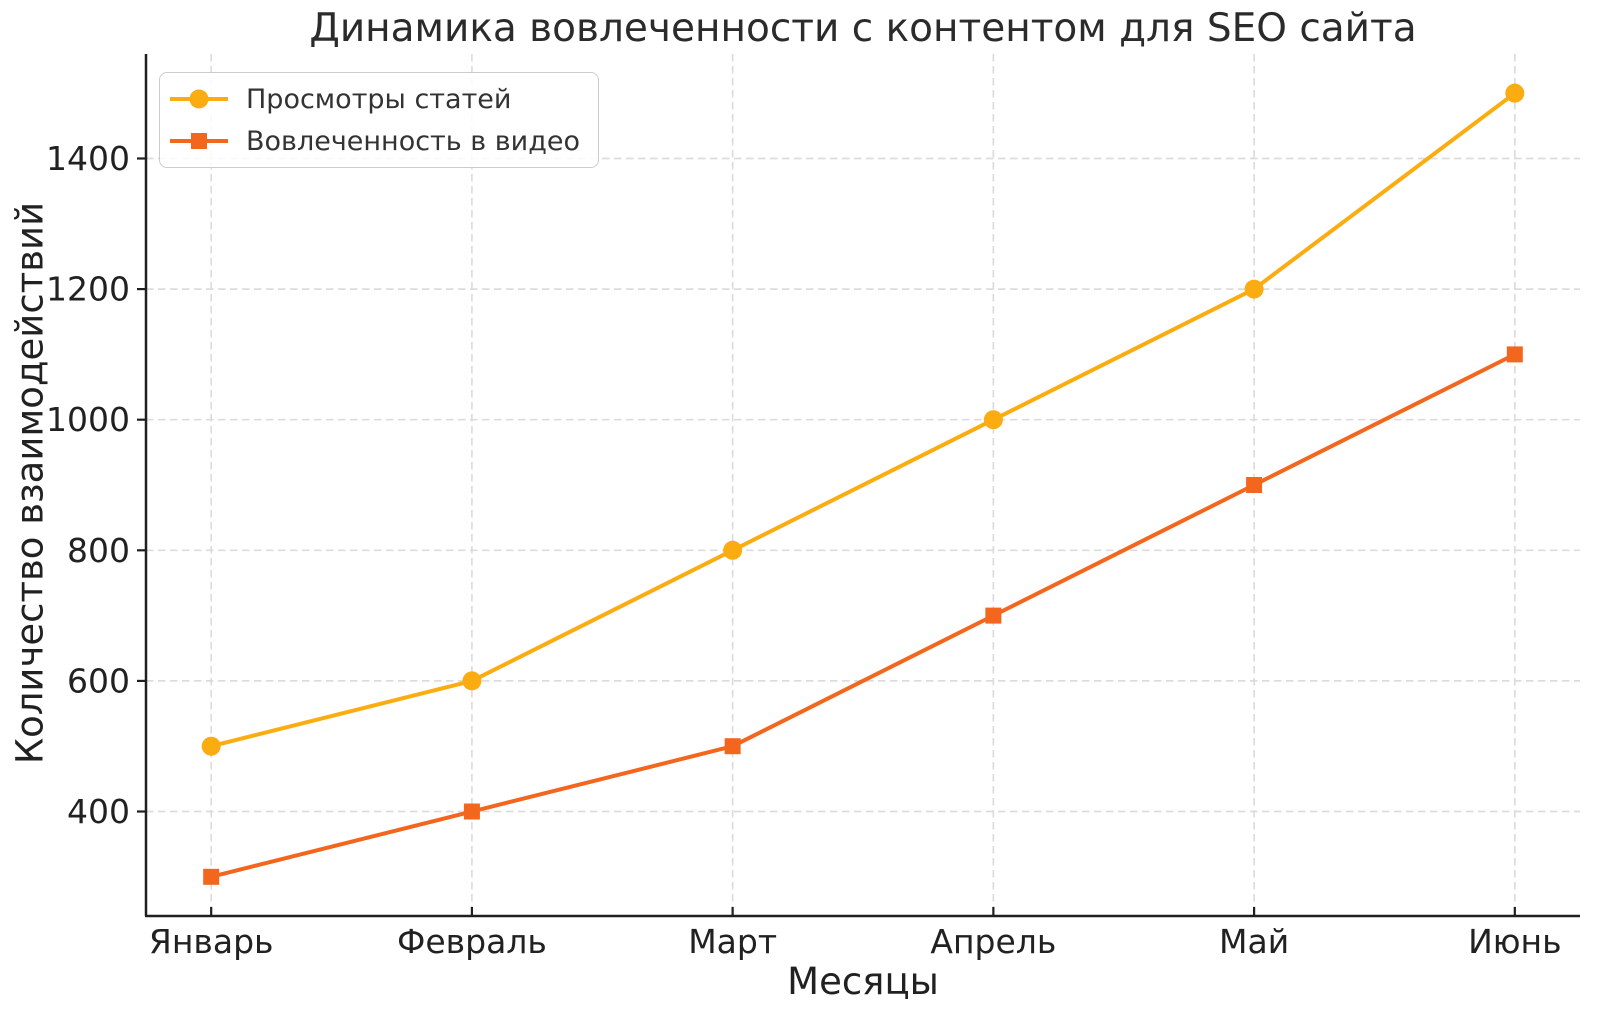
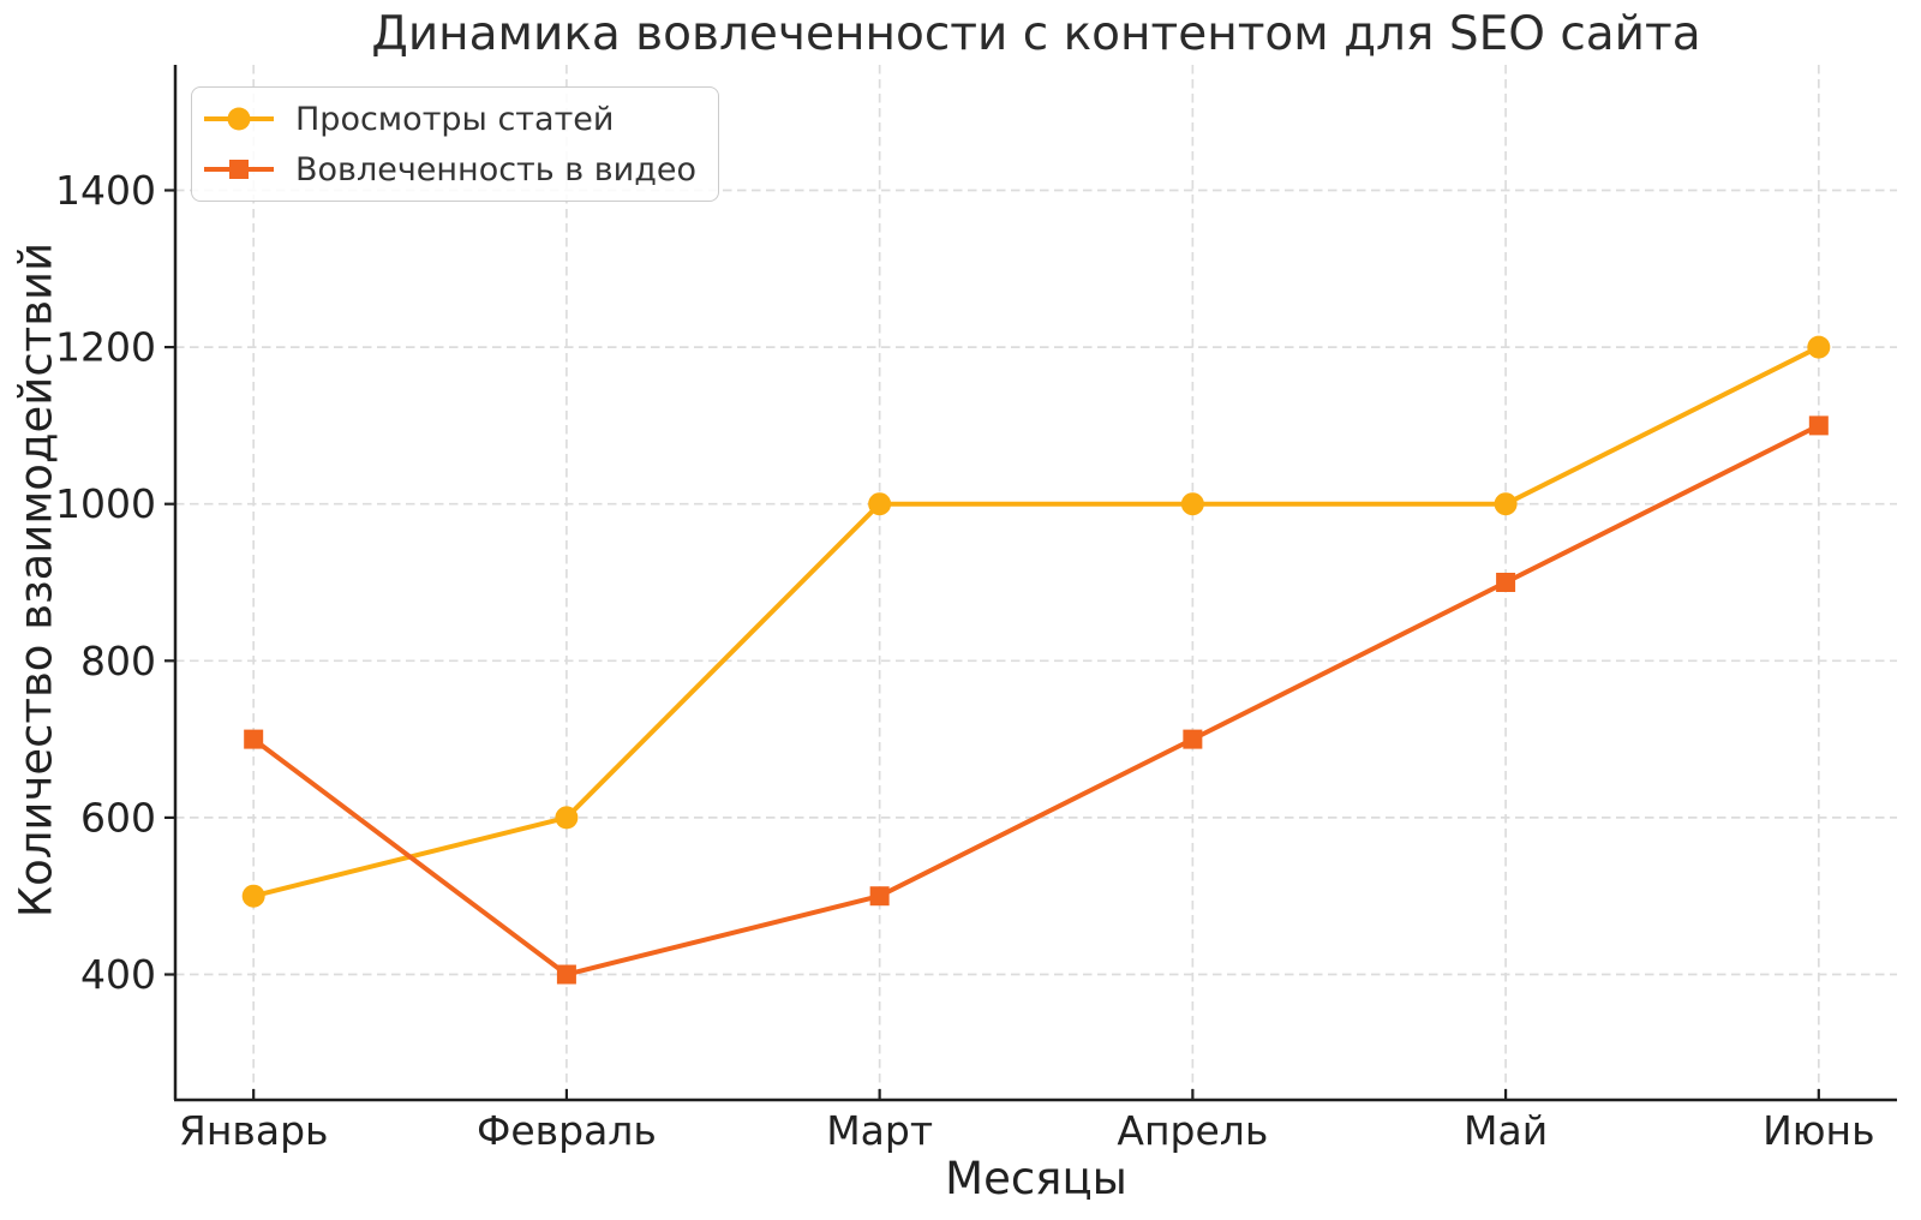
Вовлеченность в видео/Январь: 300 -> 700
Просмотры статей/Март: 800 -> 1000
Просмотры статей/Май: 1200 -> 1000
Просмотры статей/Июнь: 1500 -> 1200
